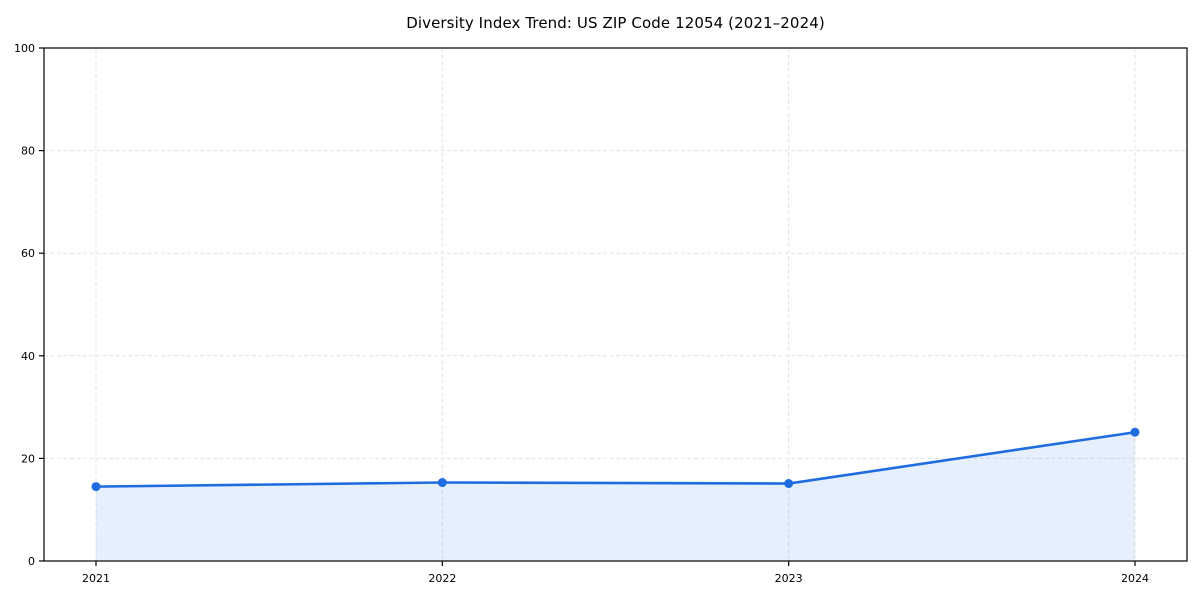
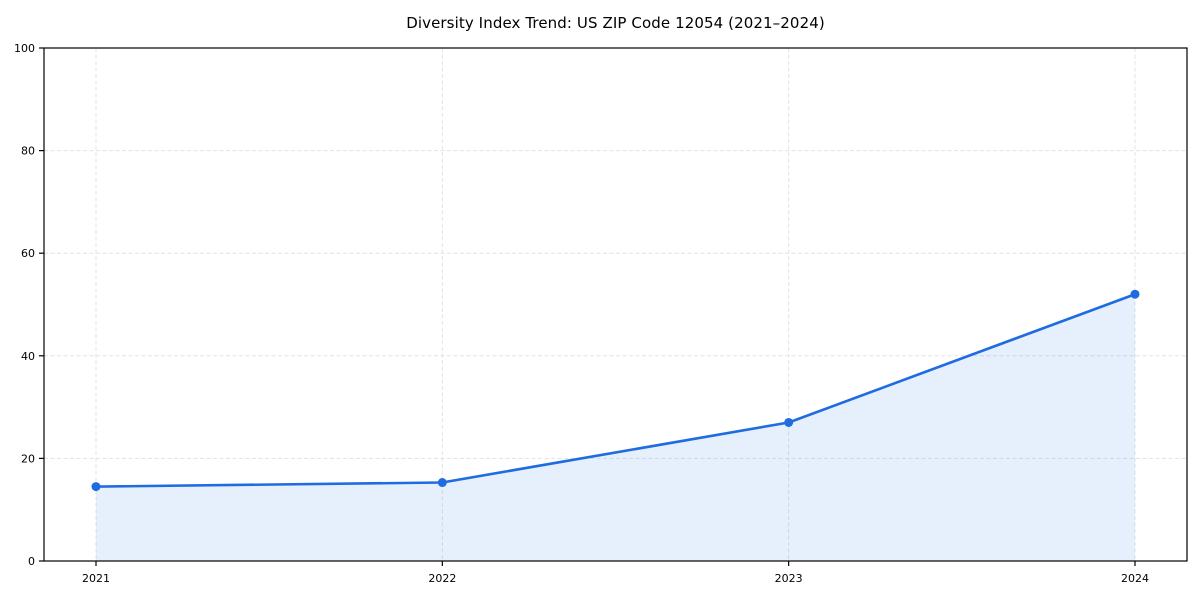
2023: 15 -> 27
2024: 25 -> 52
